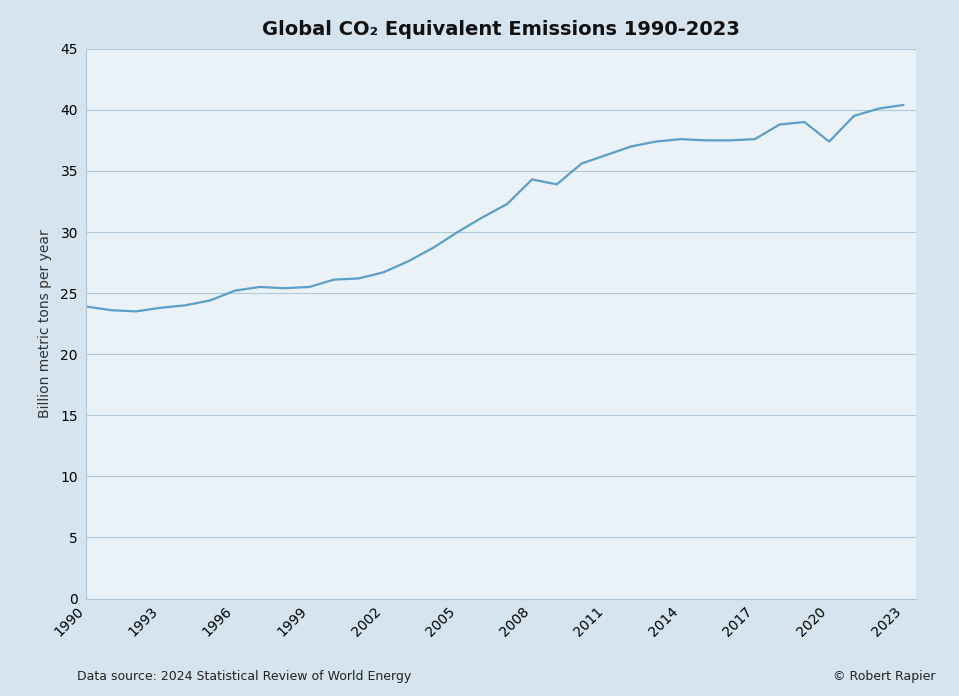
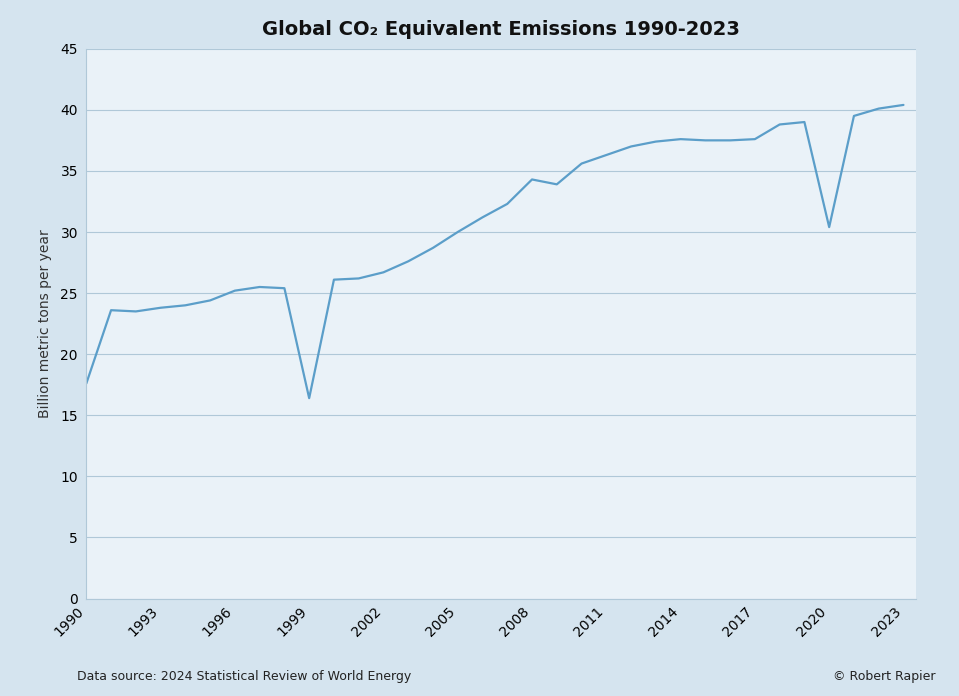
1990: 23.9 -> 17.6
1999: 25.5 -> 16.4
2020: 37.4 -> 30.4
